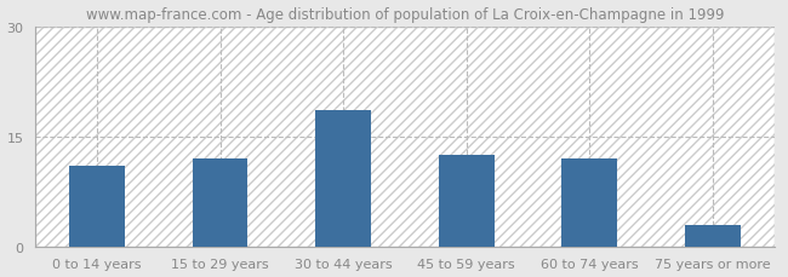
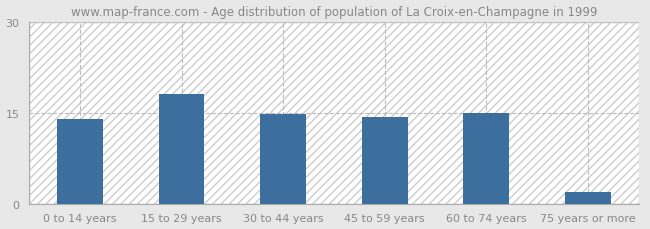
0 to 14 years: 11.0 -> 14.0
15 to 29 years: 12.0 -> 18.0
30 to 44 years: 18.6 -> 14.7
45 to 59 years: 12.4 -> 14.3
60 to 74 years: 12.0 -> 15.0
75 years or more: 3.0 -> 2.0
